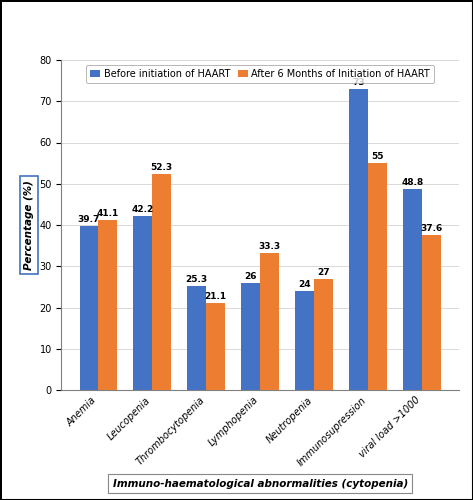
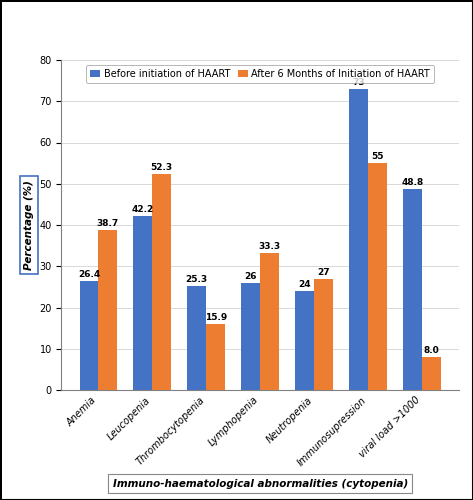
Before initiation of HAART/Anemia: 39.7 -> 26.4
After 6 Months of Initiation of HAART/Anemia: 41.1 -> 38.7
After 6 Months of Initiation of HAART/Thrombocytopenia: 21.1 -> 15.9
After 6 Months of Initiation of HAART/viral load >1000: 37.6 -> 8.0
